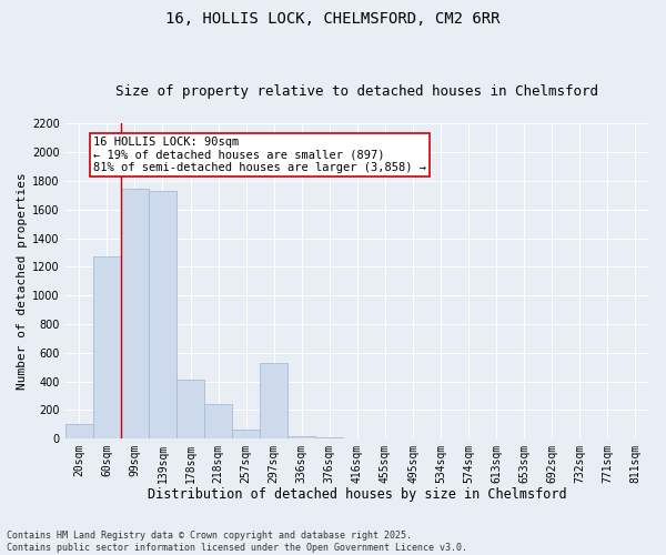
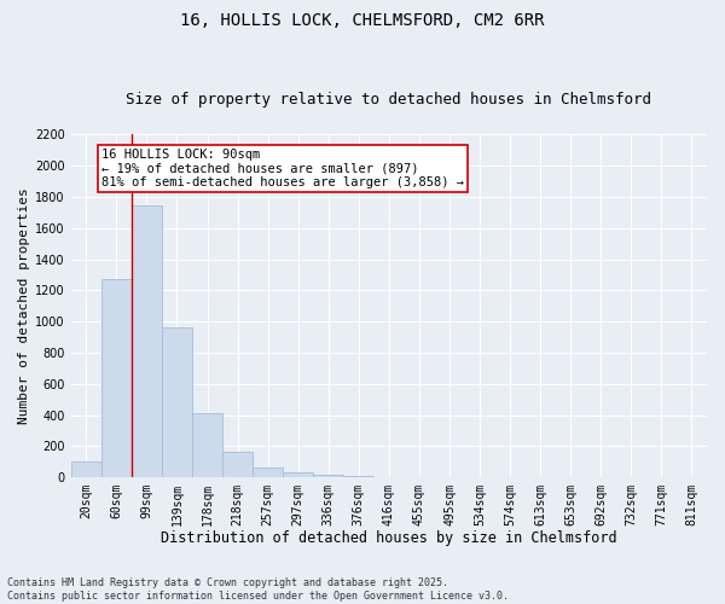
139sqm: 1730 -> 960
218sqm: 240 -> 160
297sqm: 530 -> 30
